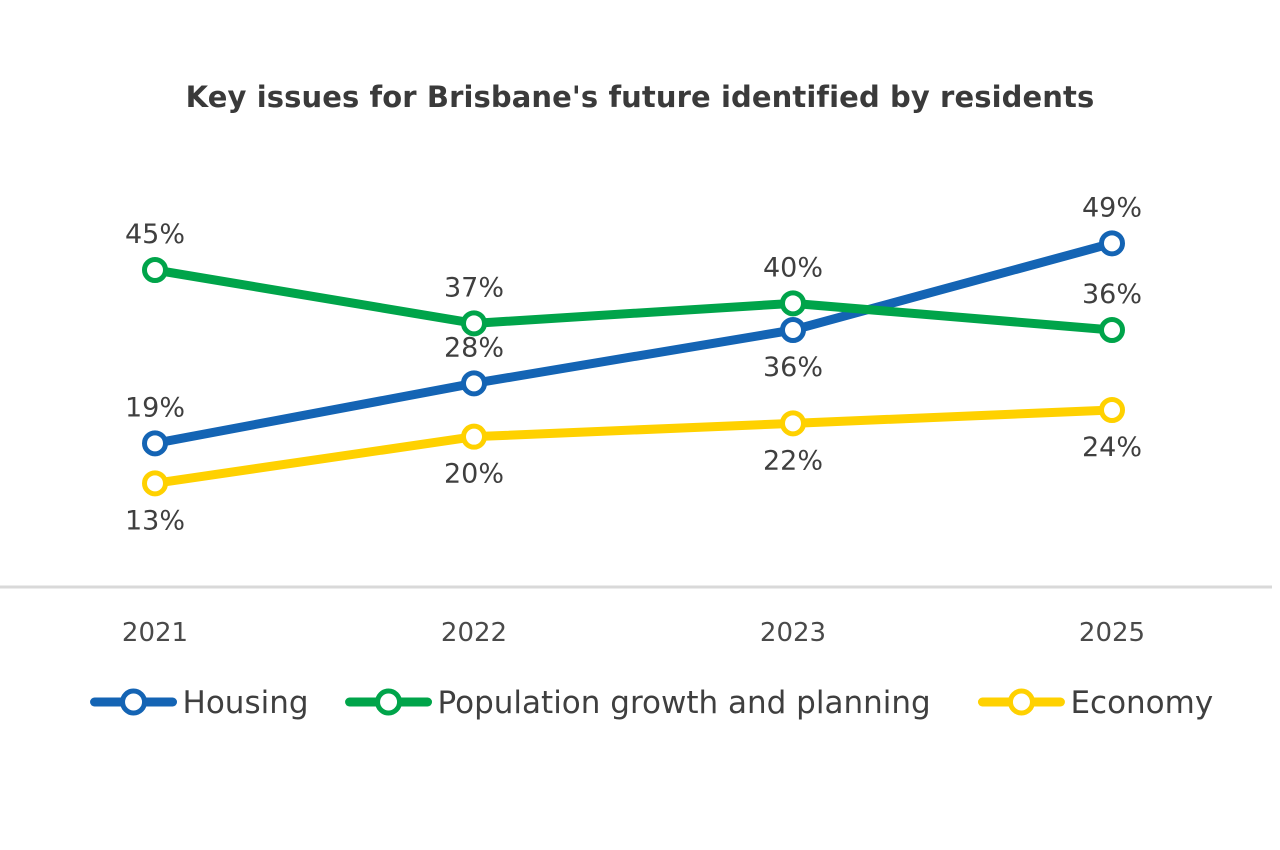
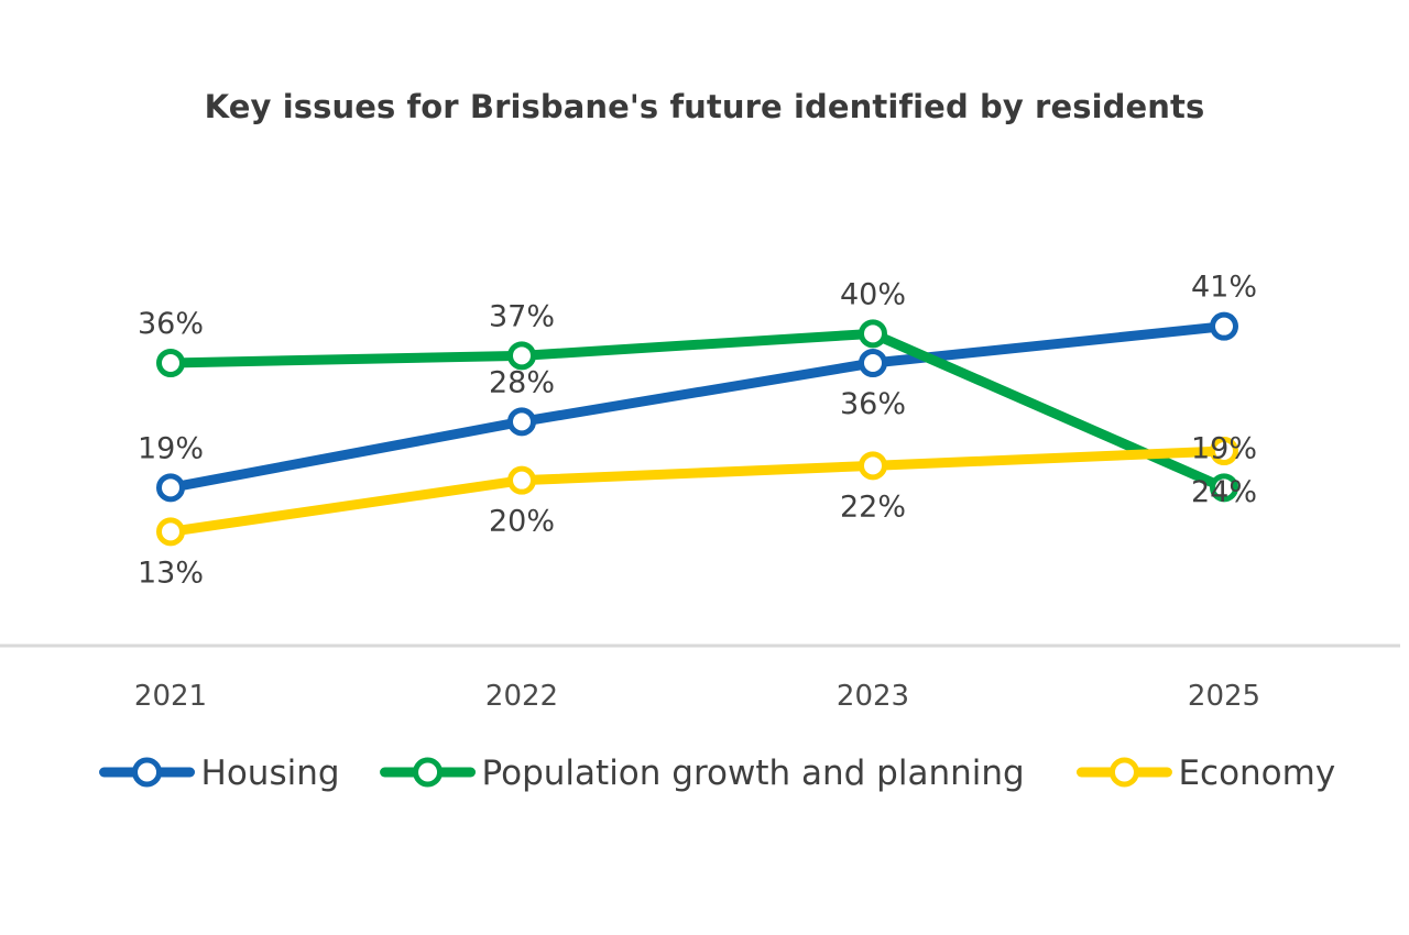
Population growth and planning/2021: 45% -> 36%
Housing/2025: 49% -> 41%
Population growth and planning/2025: 36% -> 19%
